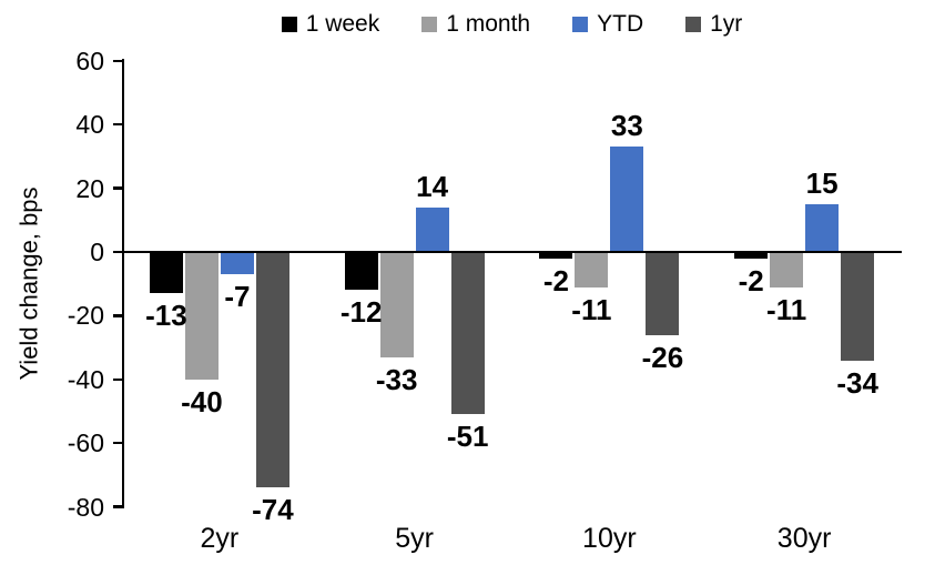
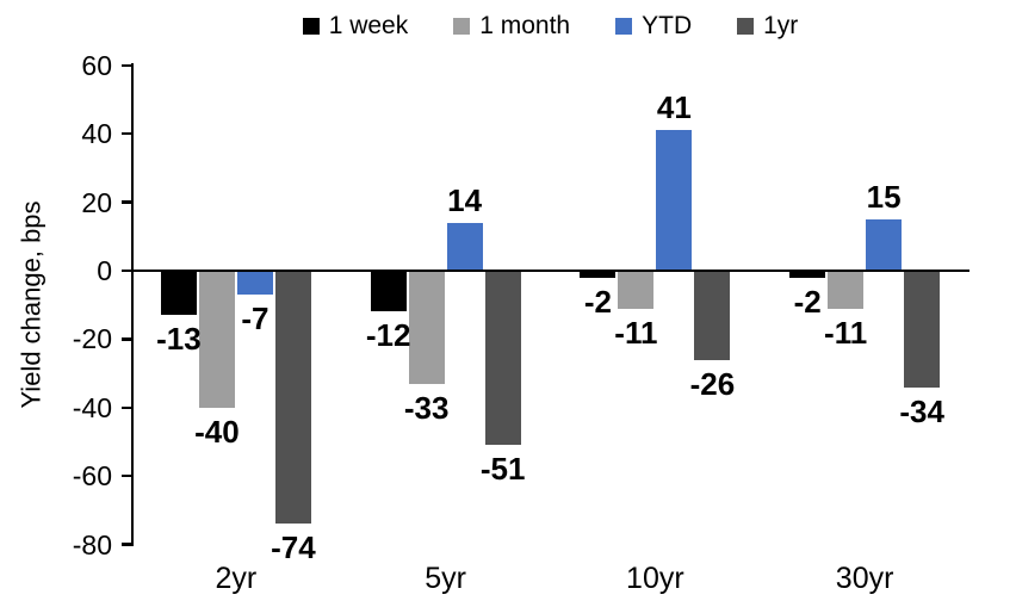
YTD/10yr: 33 -> 41
